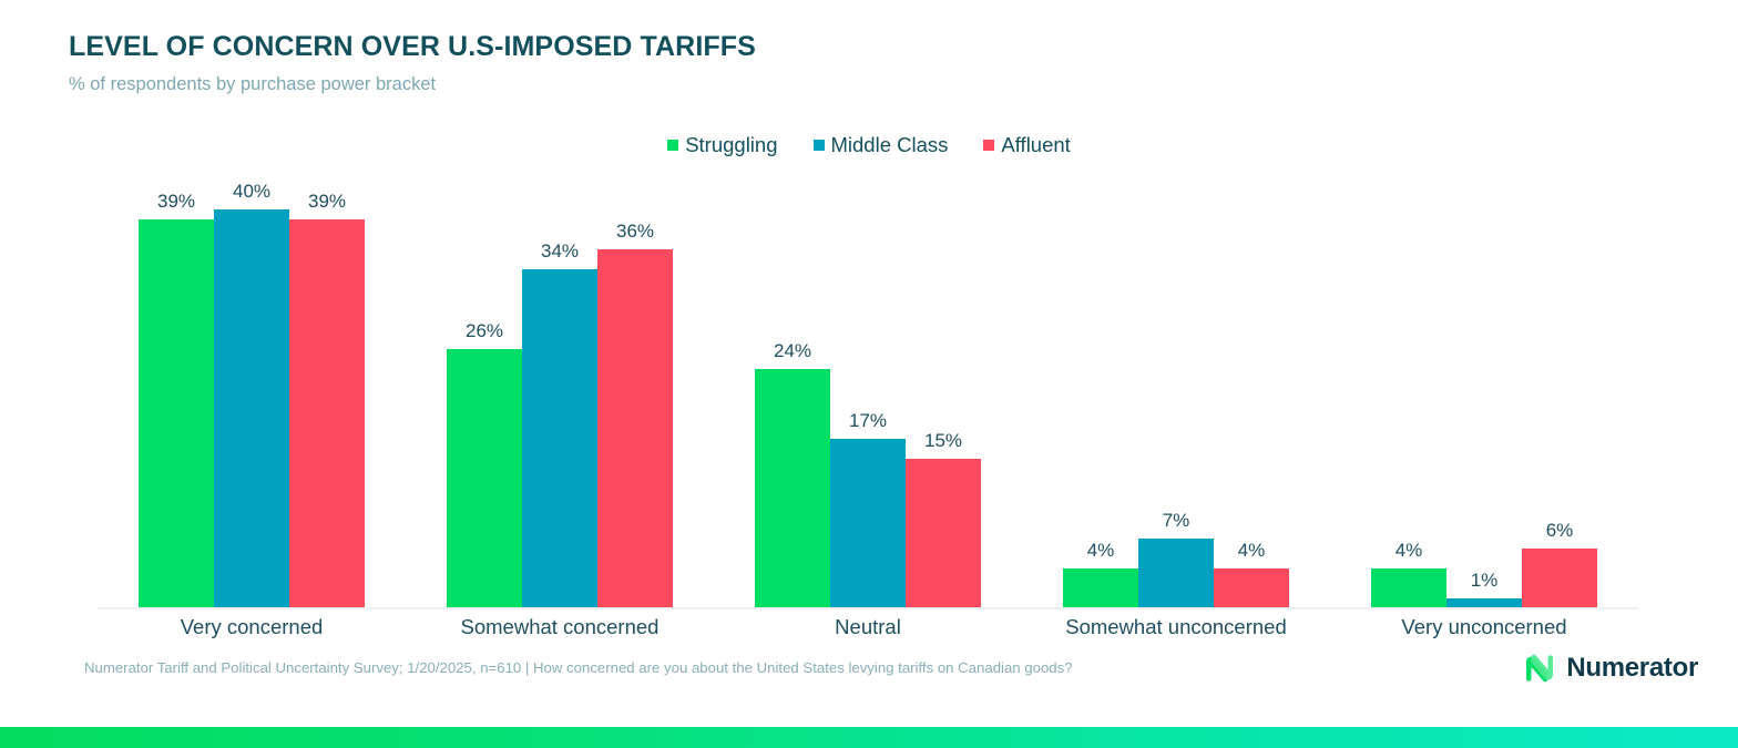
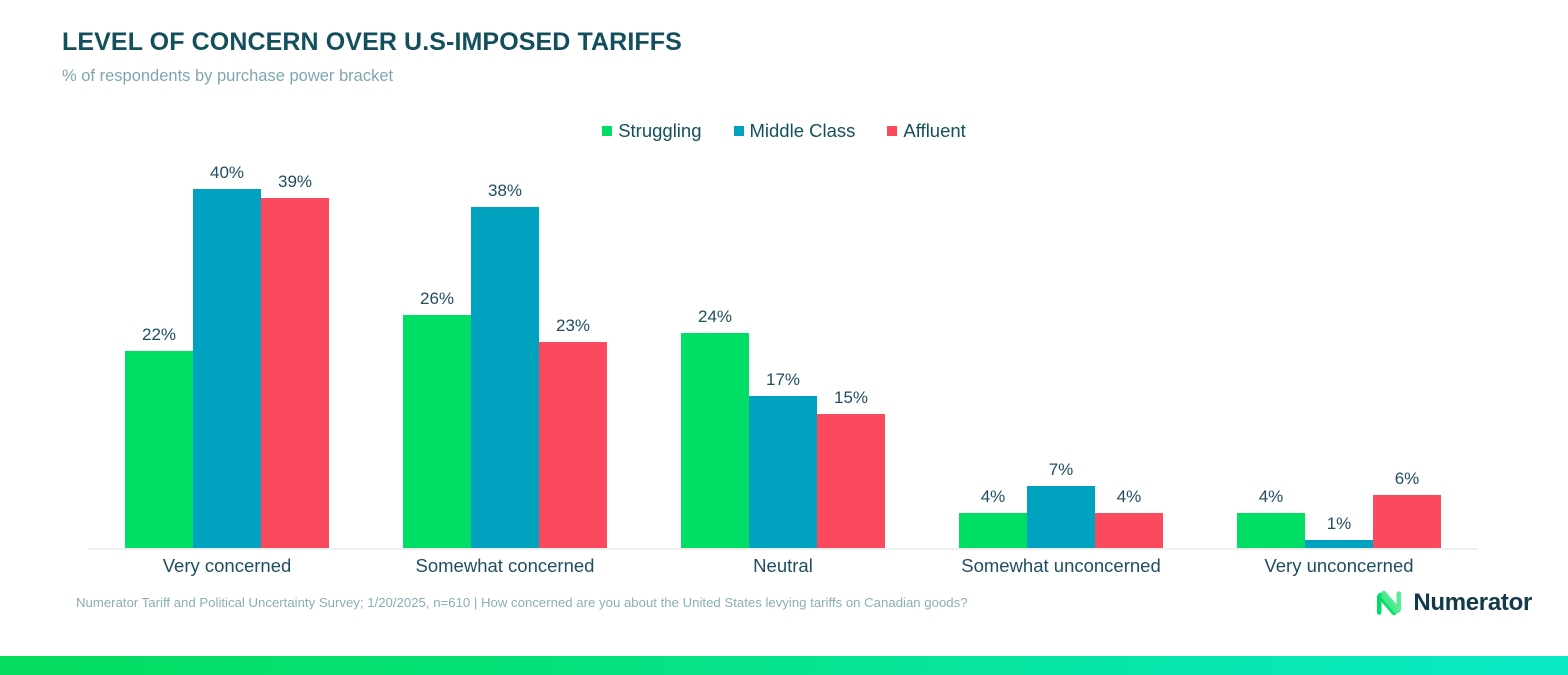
Struggling/Very concerned: 39% -> 22%
Middle Class/Somewhat concerned: 34% -> 38%
Affluent/Somewhat concerned: 36% -> 23%
